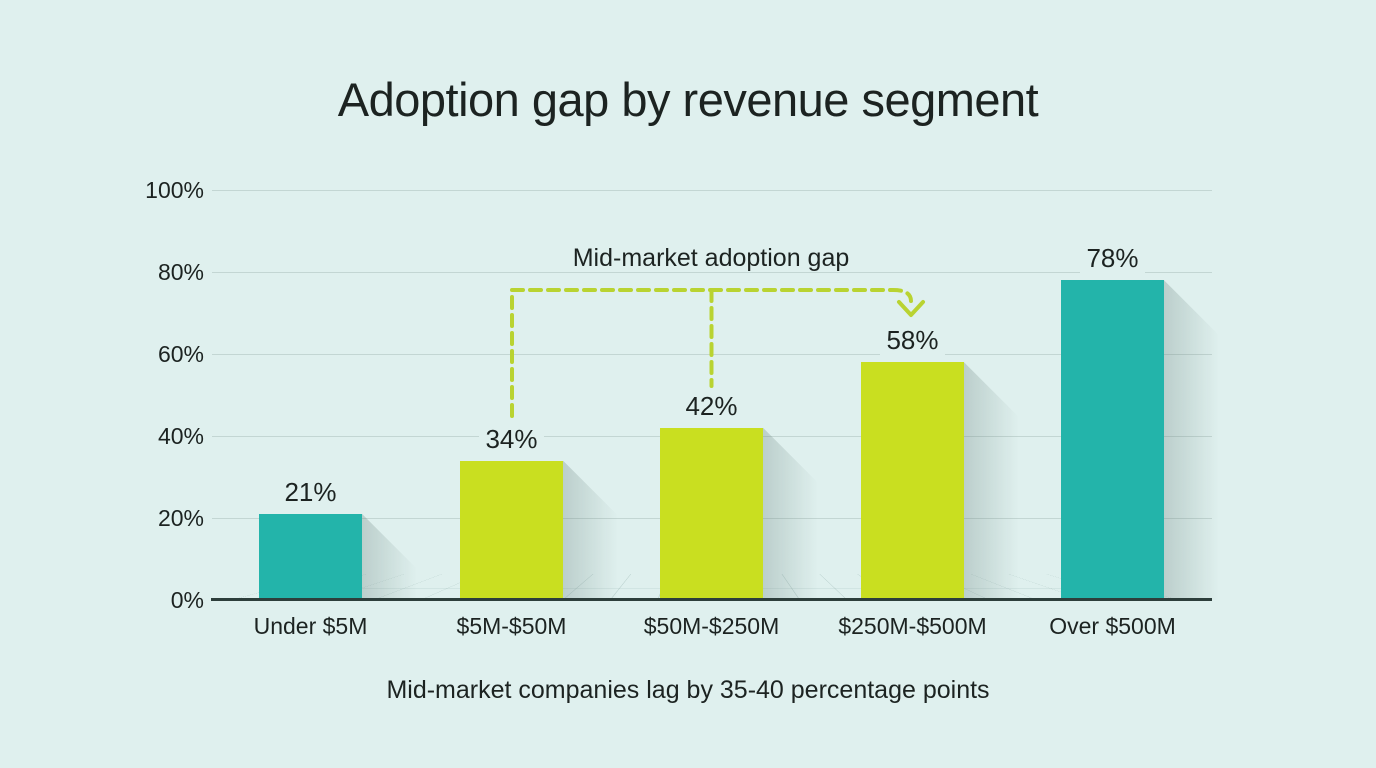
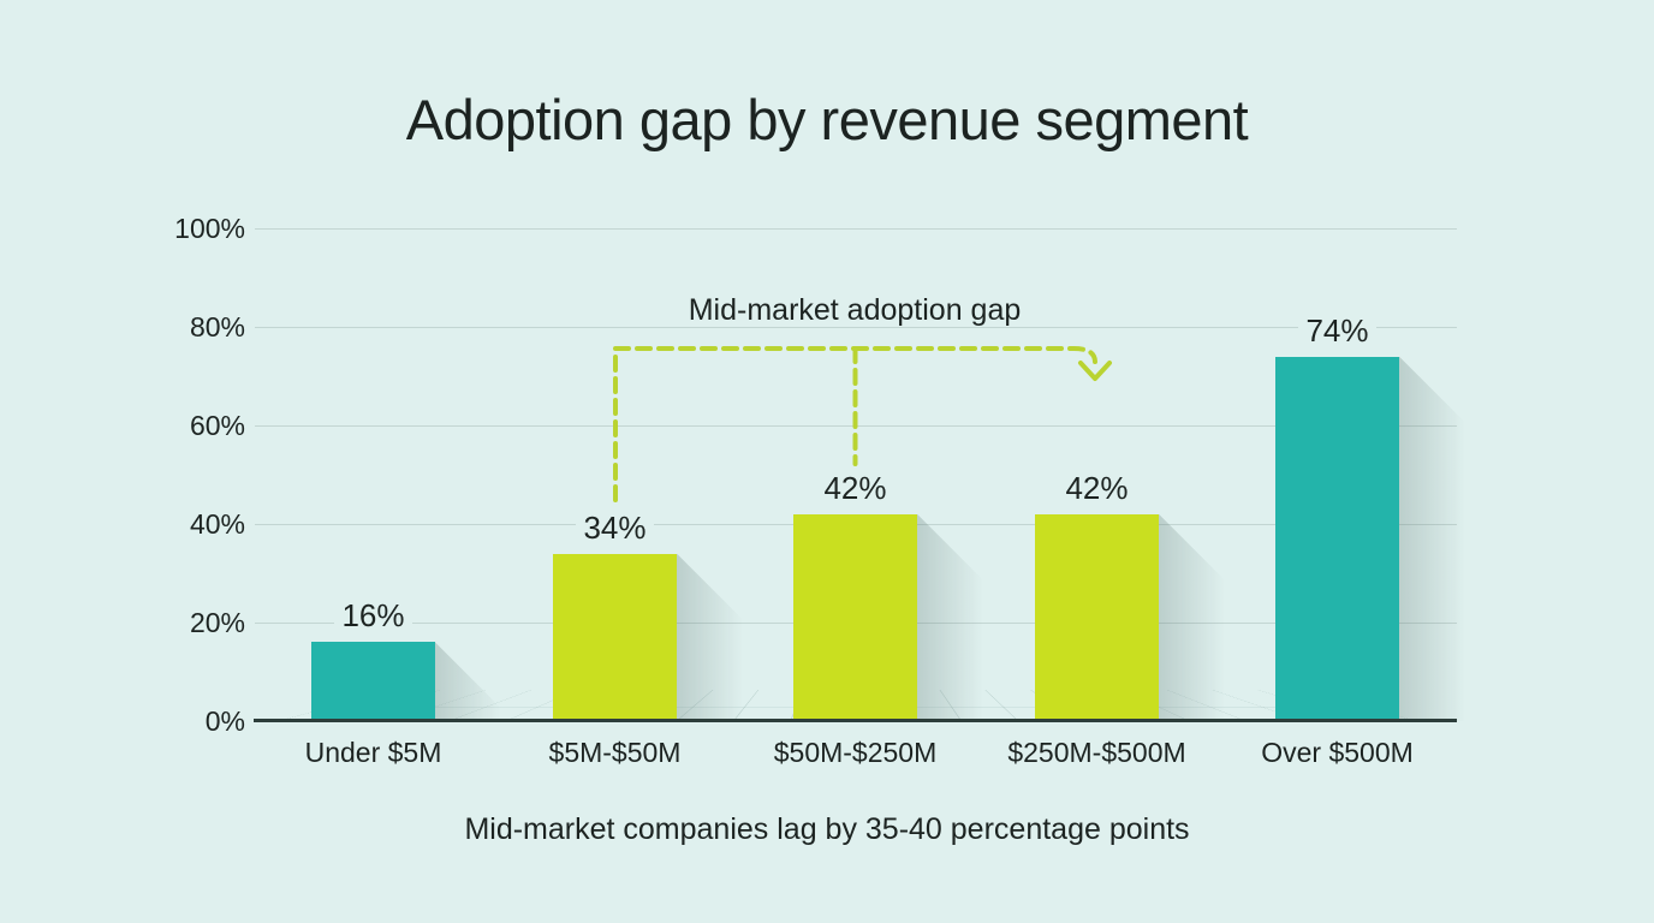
Under $5M: 21% -> 16%
$250M-$500M: 58% -> 42%
Over $500M: 78% -> 74%
